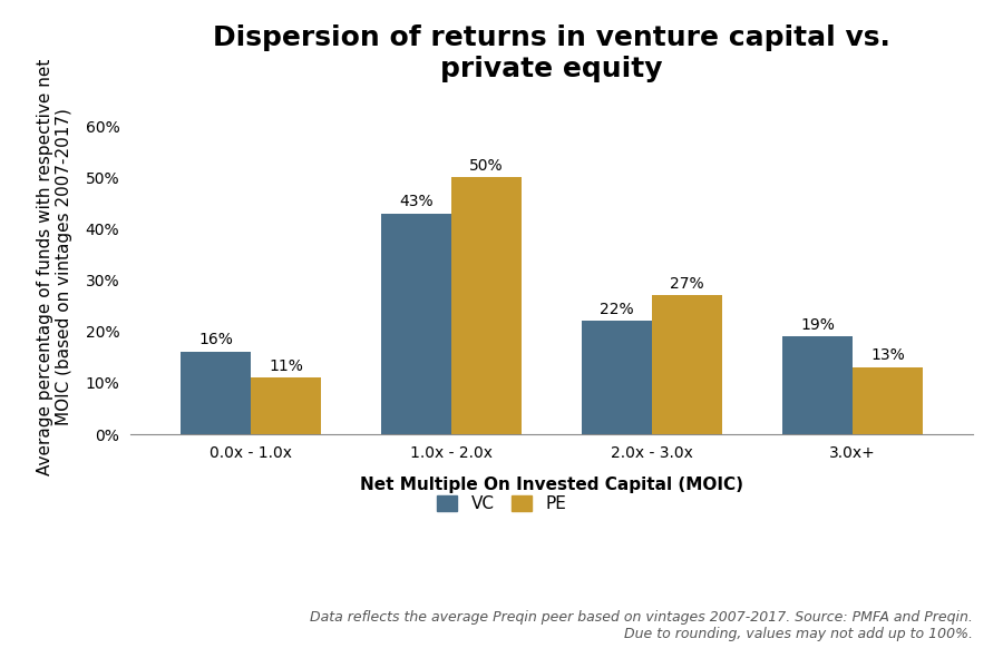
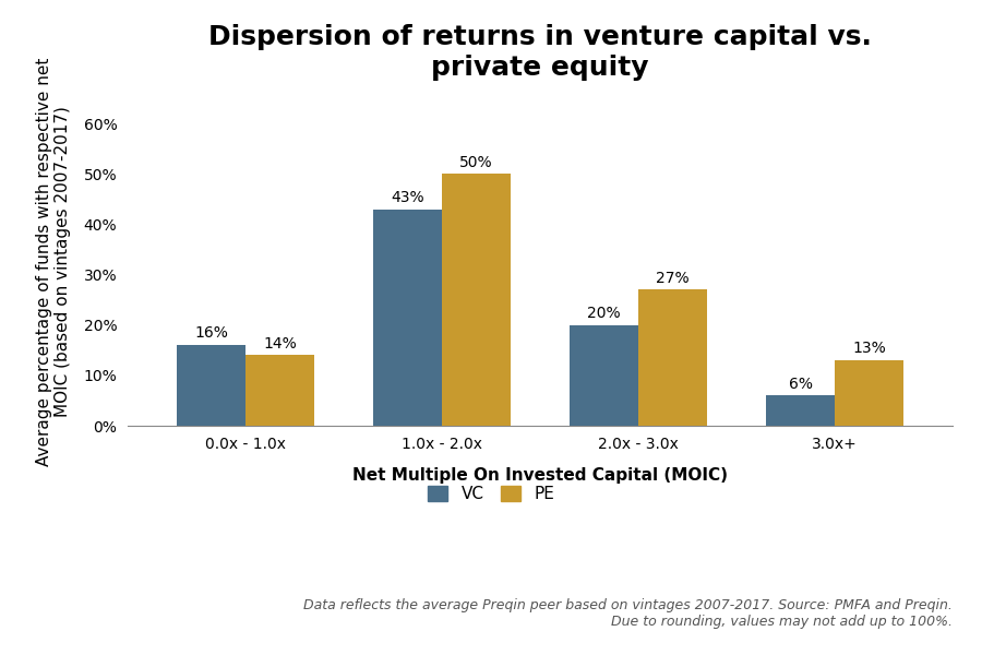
PE/0.0x - 1.0x: 11% -> 14%
VC/2.0x - 3.0x: 22% -> 20%
VC/3.0x+: 19% -> 6%
